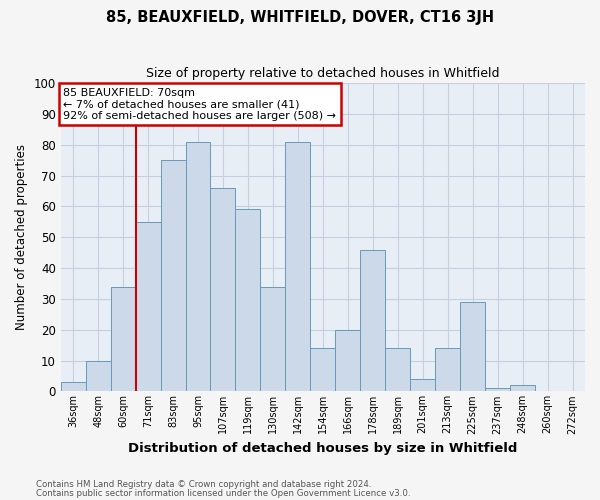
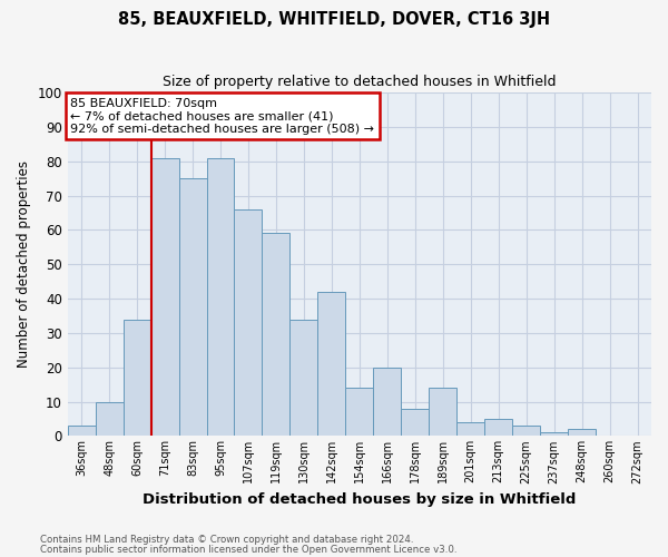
71sqm: 55 -> 81
142sqm: 81 -> 42
178sqm: 46 -> 8
213sqm: 14 -> 5
225sqm: 29 -> 3
